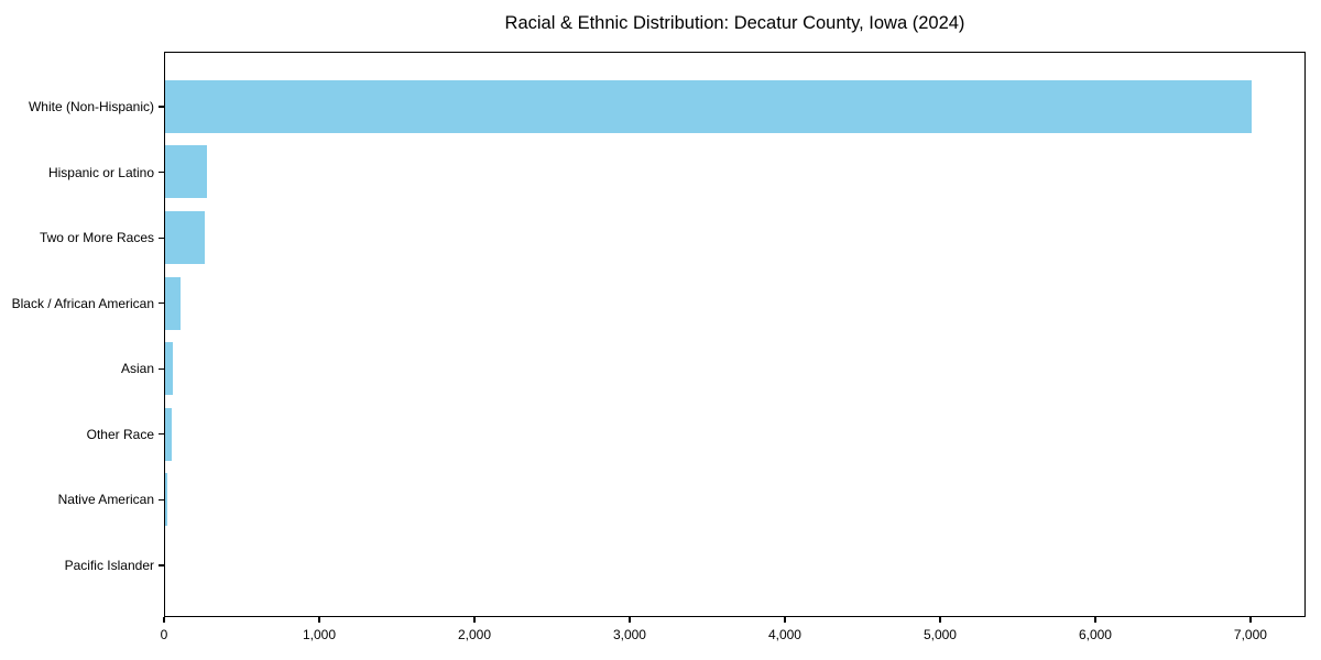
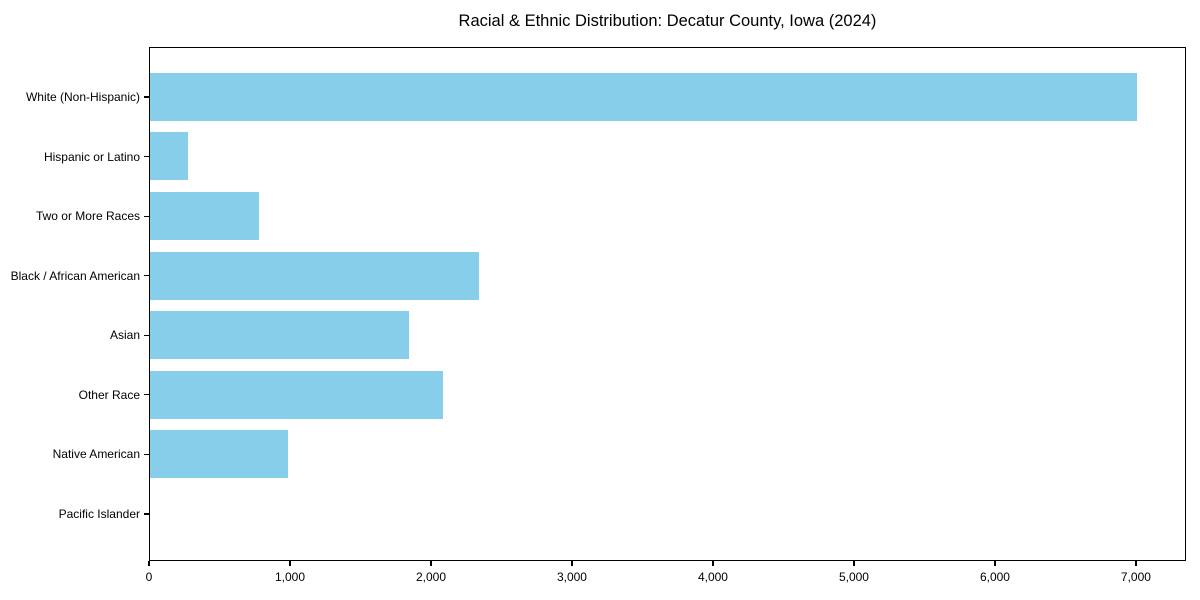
Two or More Races: 260 -> 770
Black / African American: 100 -> 2330
Asian: 50 -> 1840
Other Race: 40 -> 2080
Native American: 20 -> 980
